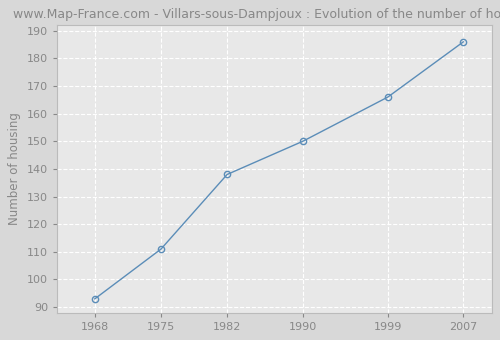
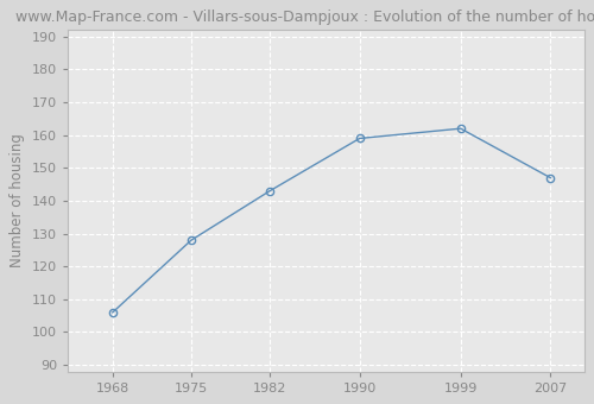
1968: 93 -> 106
1975: 111 -> 128
1982: 138 -> 143
1990: 150 -> 159
1999: 166 -> 162
2007: 186 -> 147
